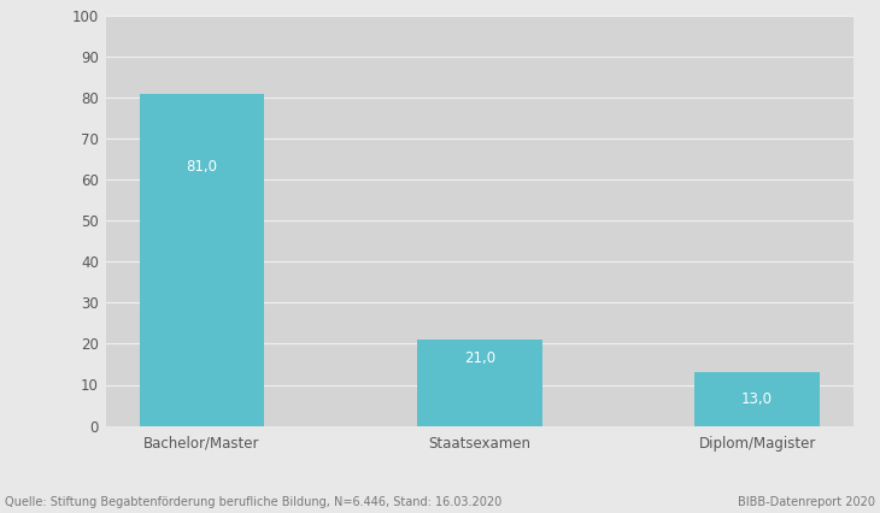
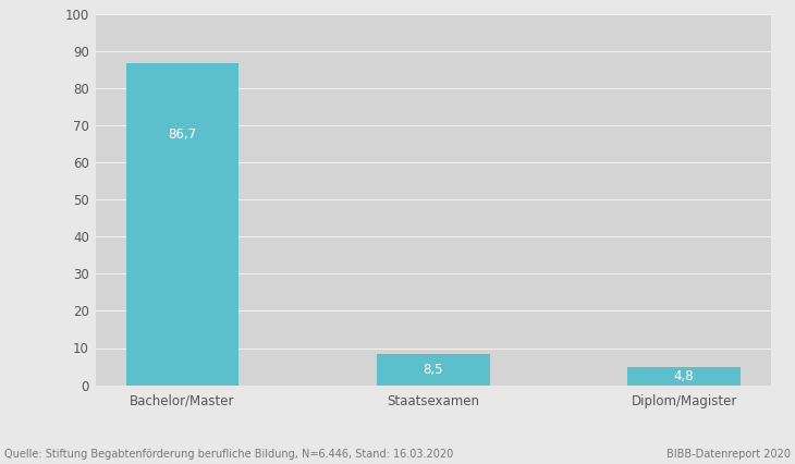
Bachelor/Master: 81,0 -> 86,7
Staatsexamen: 21,0 -> 8,5
Diplom/Magister: 13,0 -> 4,8
